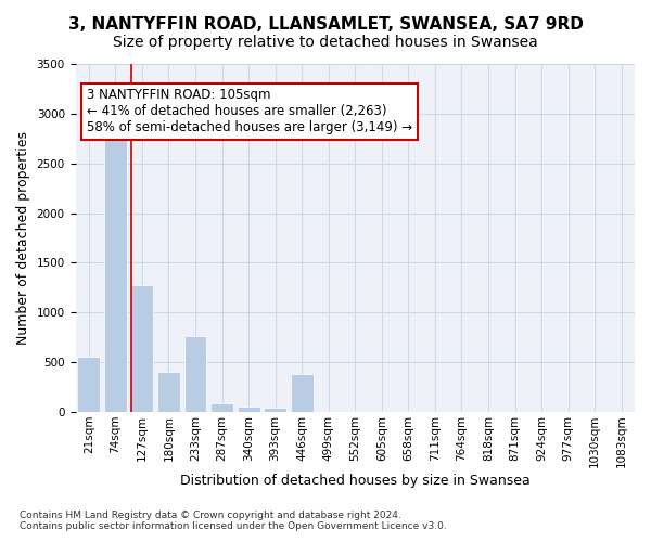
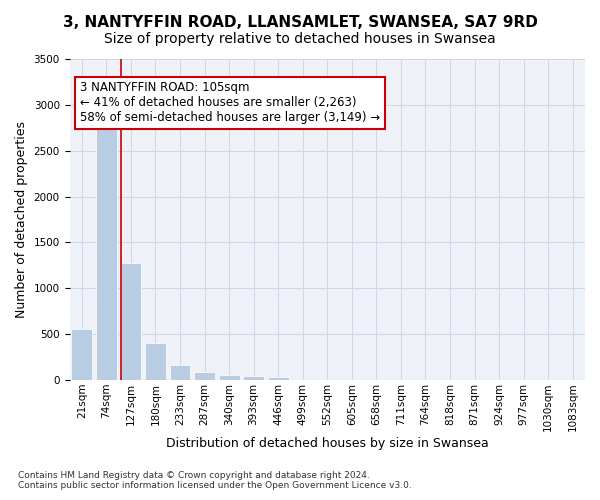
233sqm: 760 -> 160
446sqm: 380 -> 30
